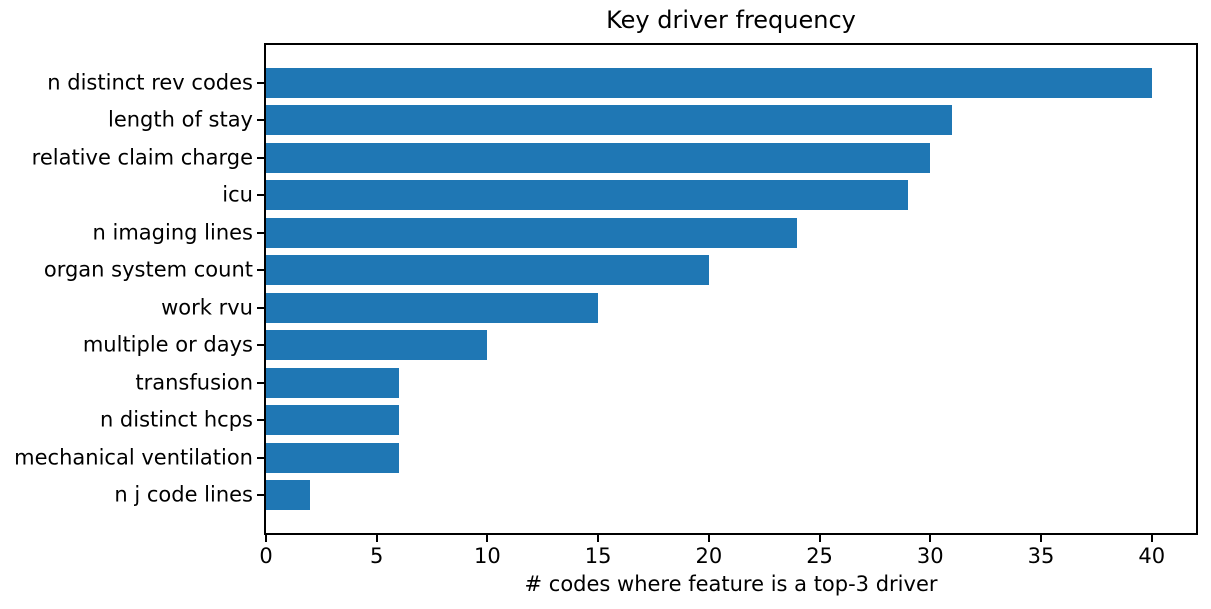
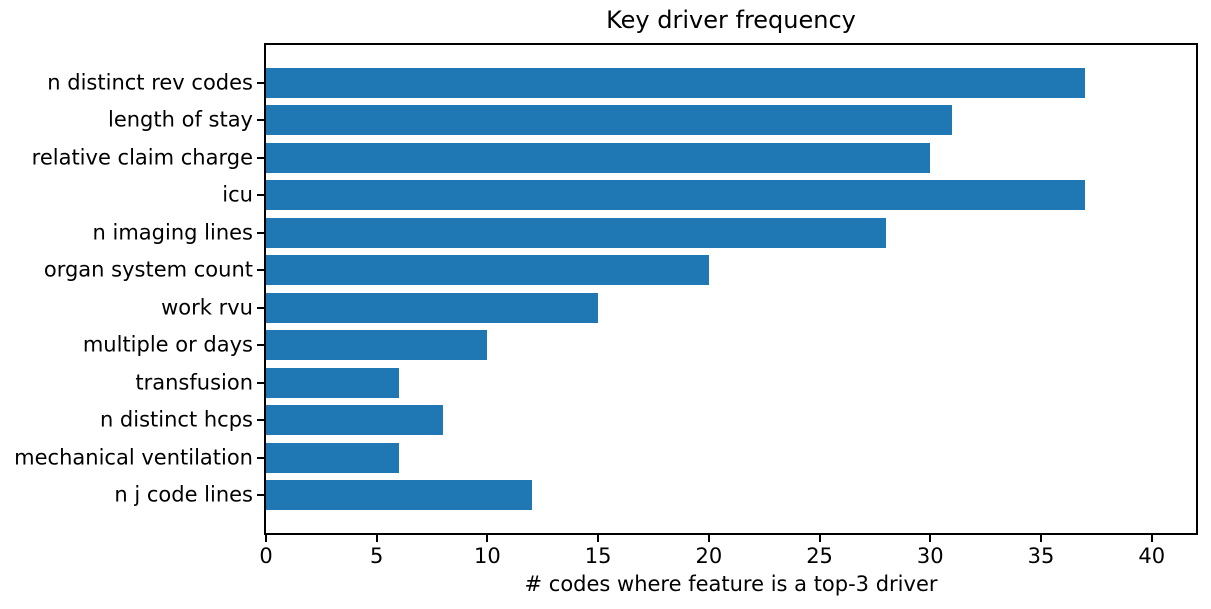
n distinct rev codes: 40 -> 37
icu: 29 -> 37
n imaging lines: 24 -> 28
n distinct hcps: 6 -> 8
n j code lines: 2 -> 12
